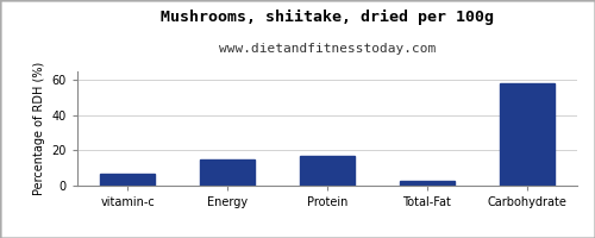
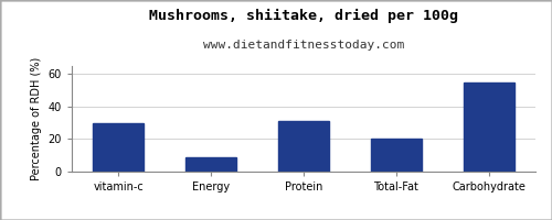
vitamin-c: 6 -> 30
Energy: 15 -> 9
Protein: 17 -> 31
Total-Fat: 2 -> 20
Carbohydrate: 58 -> 55
